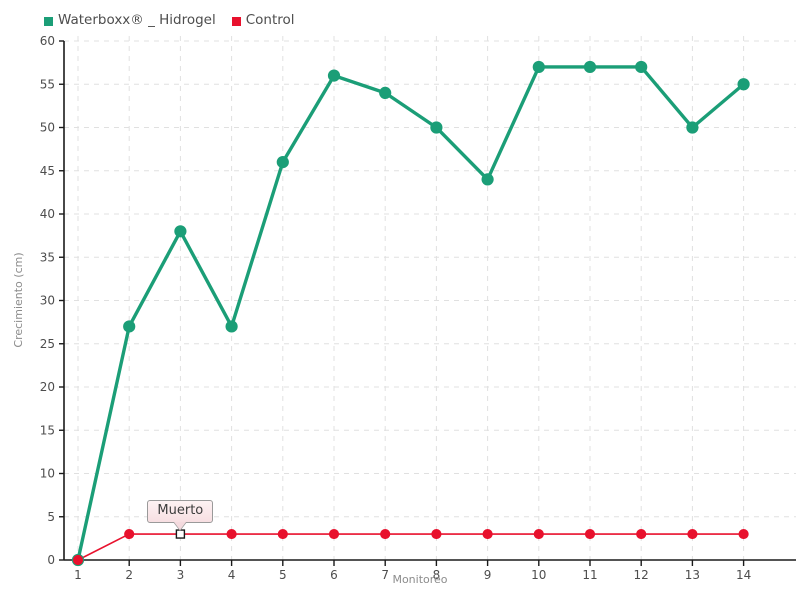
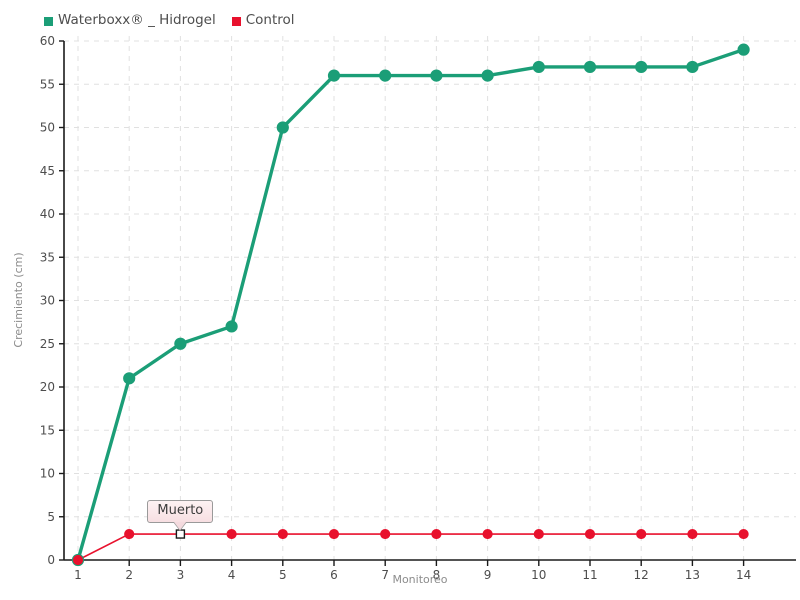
Waterboxx® _ Hidrogel/2: 27 -> 21
Waterboxx® _ Hidrogel/3: 38 -> 25
Waterboxx® _ Hidrogel/5: 46 -> 50
Waterboxx® _ Hidrogel/7: 54 -> 56
Waterboxx® _ Hidrogel/8: 50 -> 56
Waterboxx® _ Hidrogel/9: 44 -> 56
Waterboxx® _ Hidrogel/13: 50 -> 57
Waterboxx® _ Hidrogel/14: 55 -> 59
